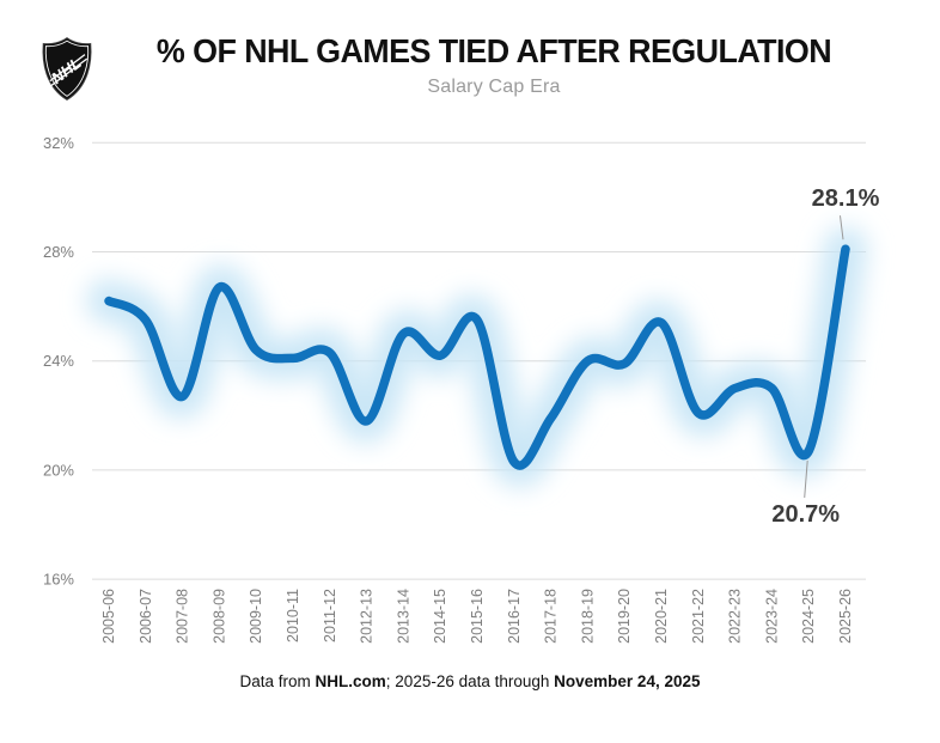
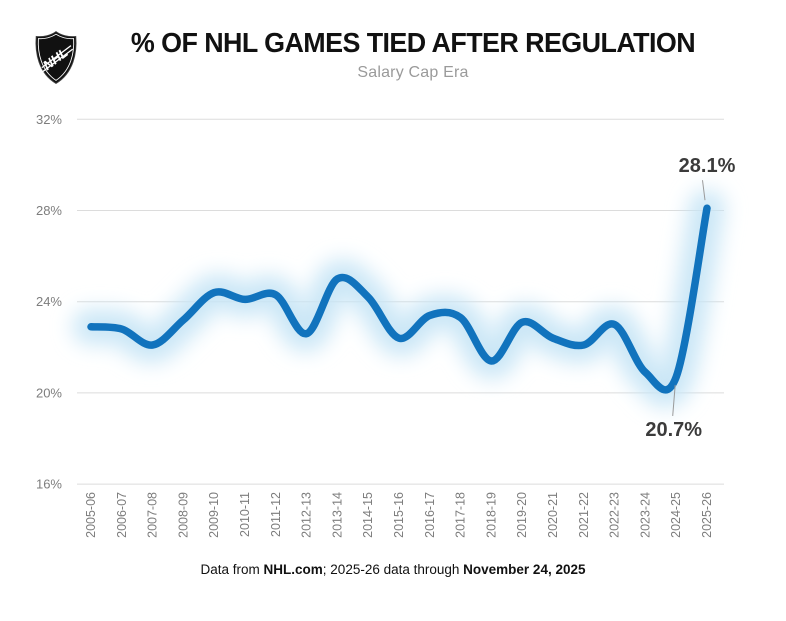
2005-06: 26.2% -> 22.9%
2006-07: 25.5% -> 22.8%
2007-08: 22.7% -> 22.1%
2008-09: 26.7% -> 23.2%
2012-13: 21.8% -> 22.6%
2015-16: 25.5% -> 22.4%
2016-17: 20.3% -> 23.4%
2017-18: 21.9% -> 23.3%
2018-19: 24.0% -> 21.4%
2019-20: 23.9% -> 23.1%
2020-21: 25.4% -> 22.4%
2023-24: 23.0% -> 20.9%
